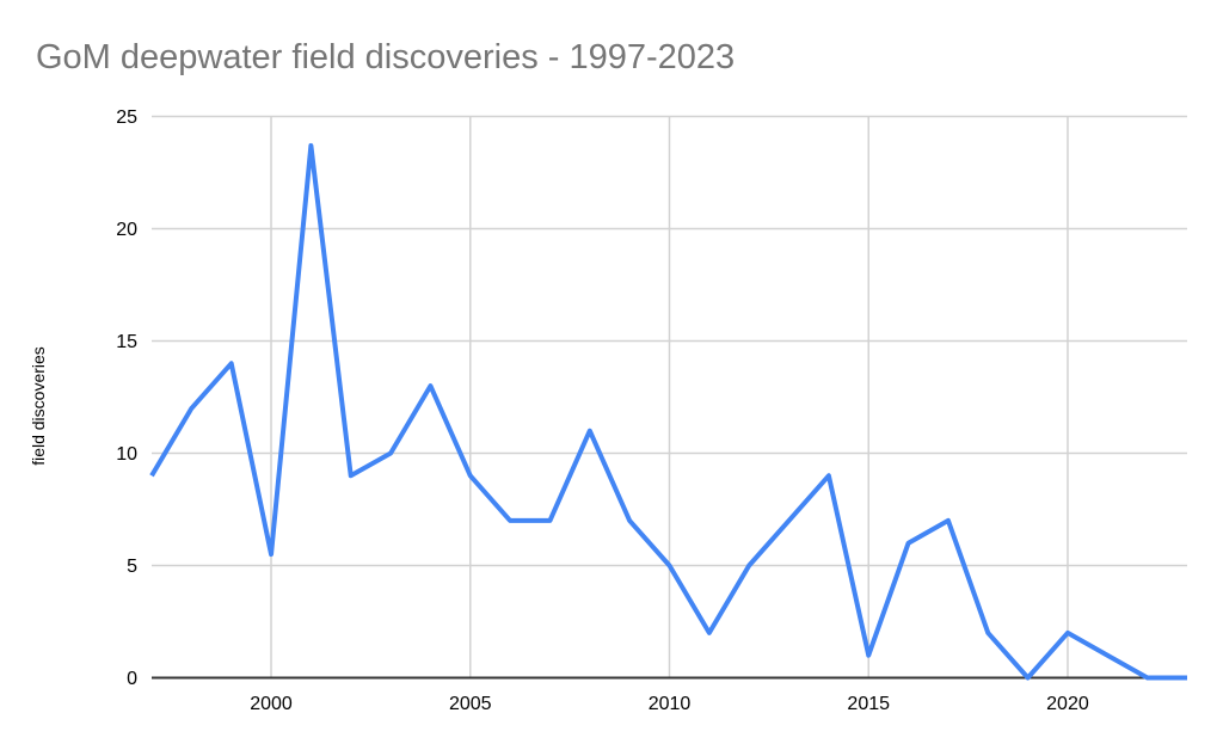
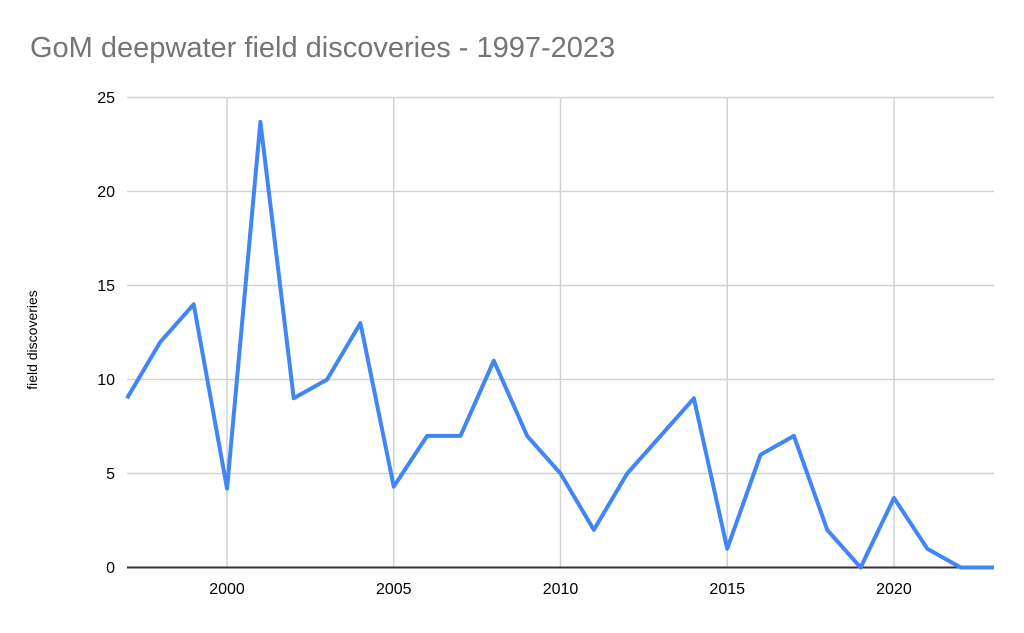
2000: 5.5 -> 4.2
2005: 9.0 -> 4.3
2020: 2.0 -> 3.7
